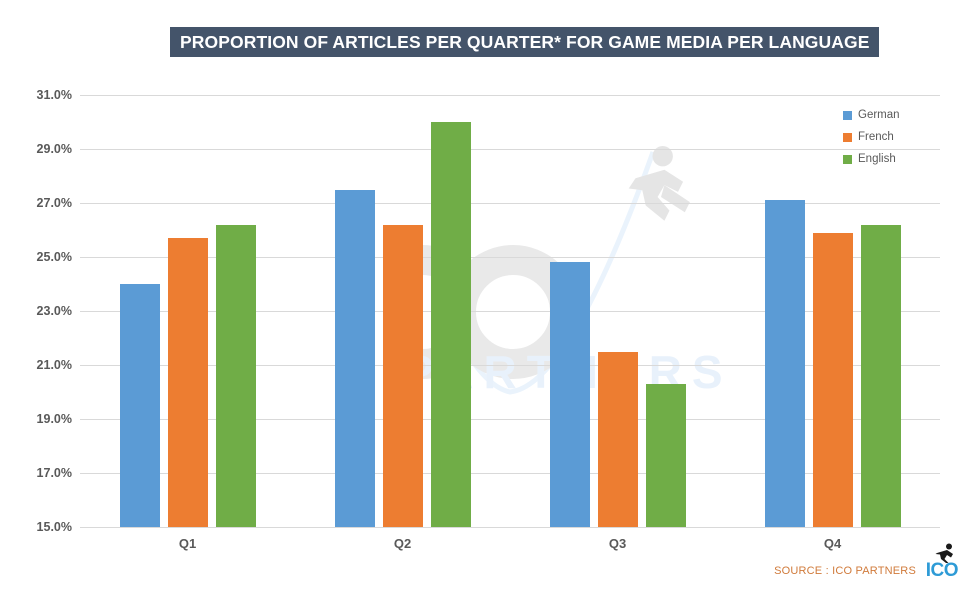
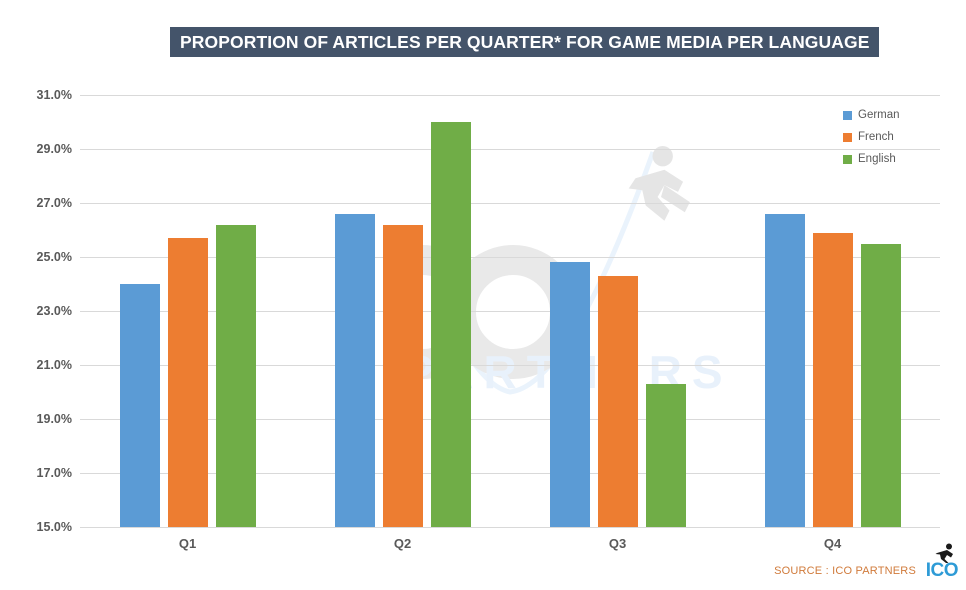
German/Q2: 27.5% -> 26.6%
French/Q3: 21.5% -> 24.3%
German/Q4: 27.1% -> 26.6%
English/Q4: 26.2% -> 25.5%
